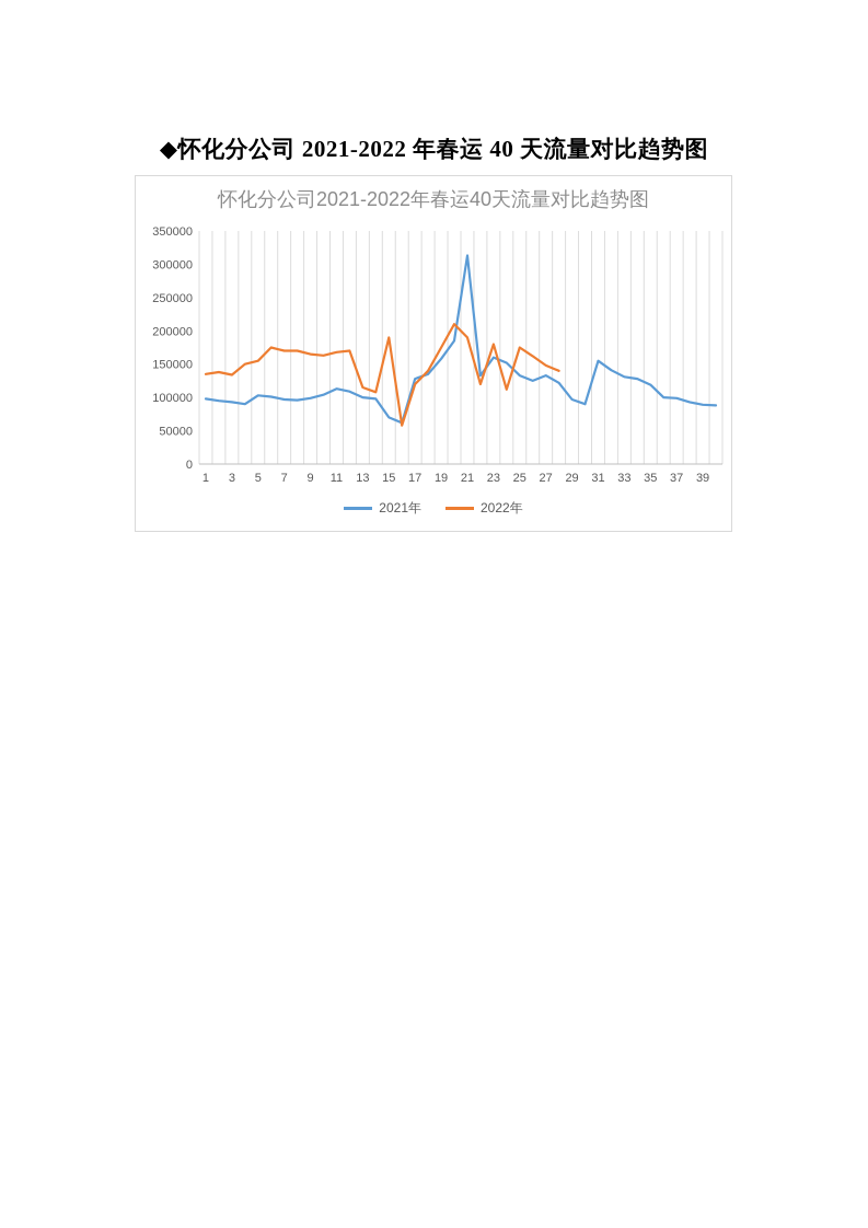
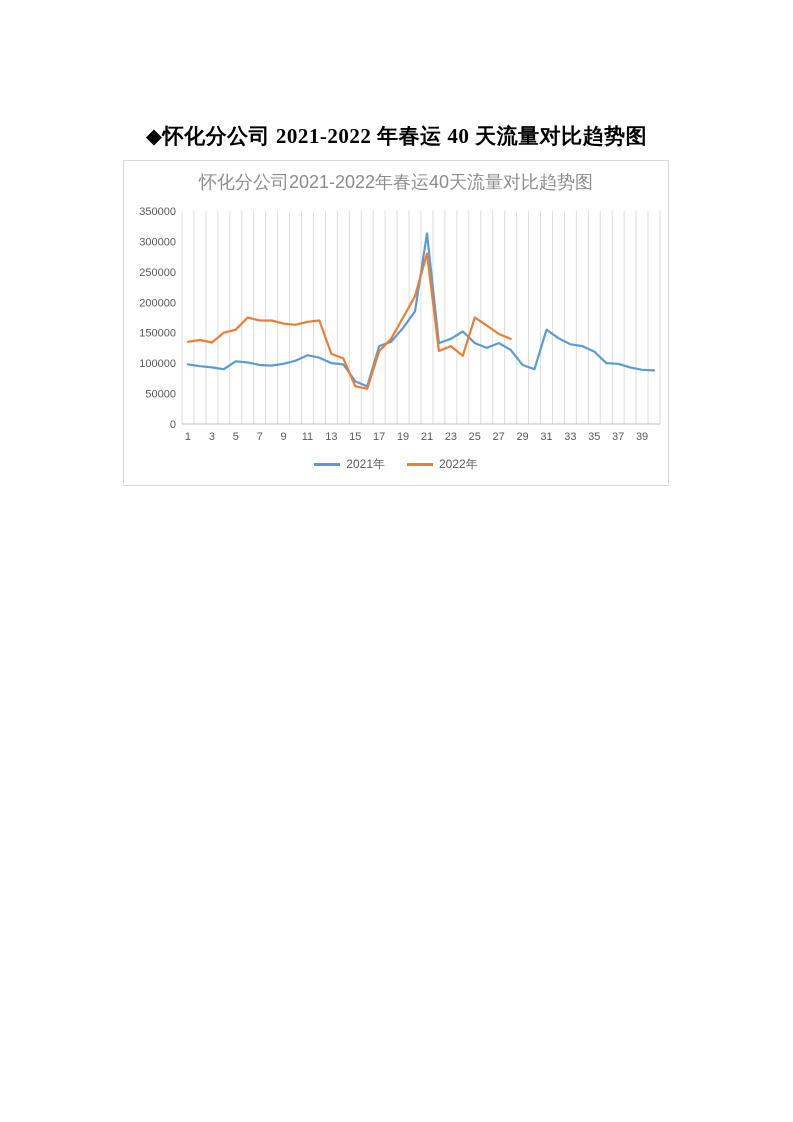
2022年/15: 190000 -> 60000
2022年/21: 190000 -> 280000
2021年/23: 160000 -> 140000
2022年/23: 180000 -> 130000
